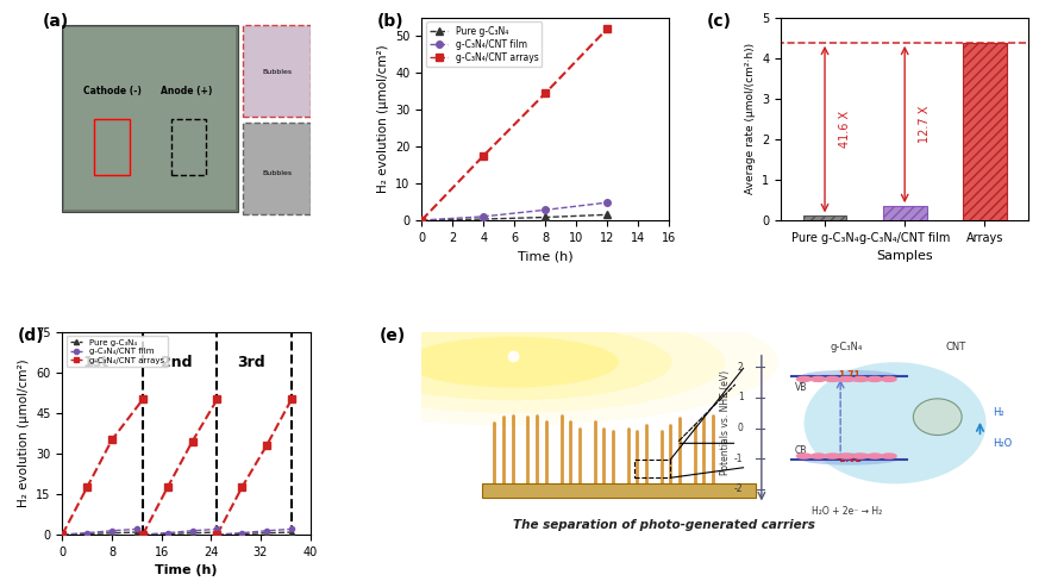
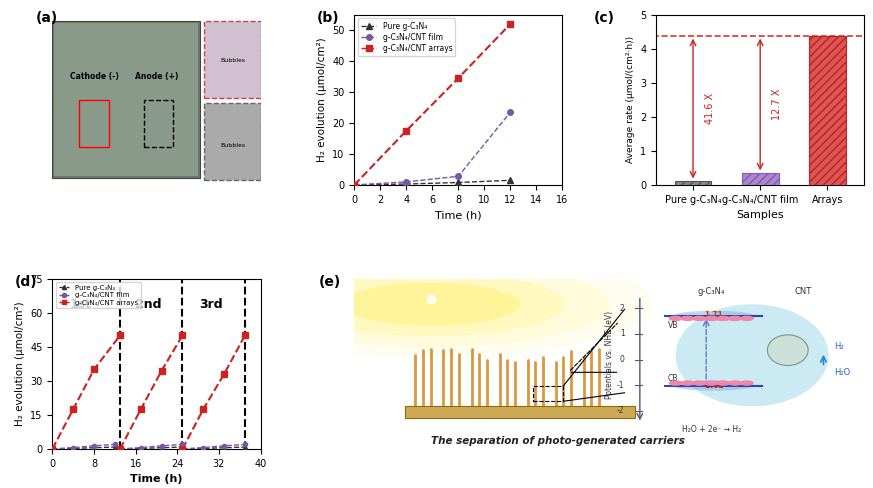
g-C₃N₄/CNT film/12: 4.8 -> 23.5
